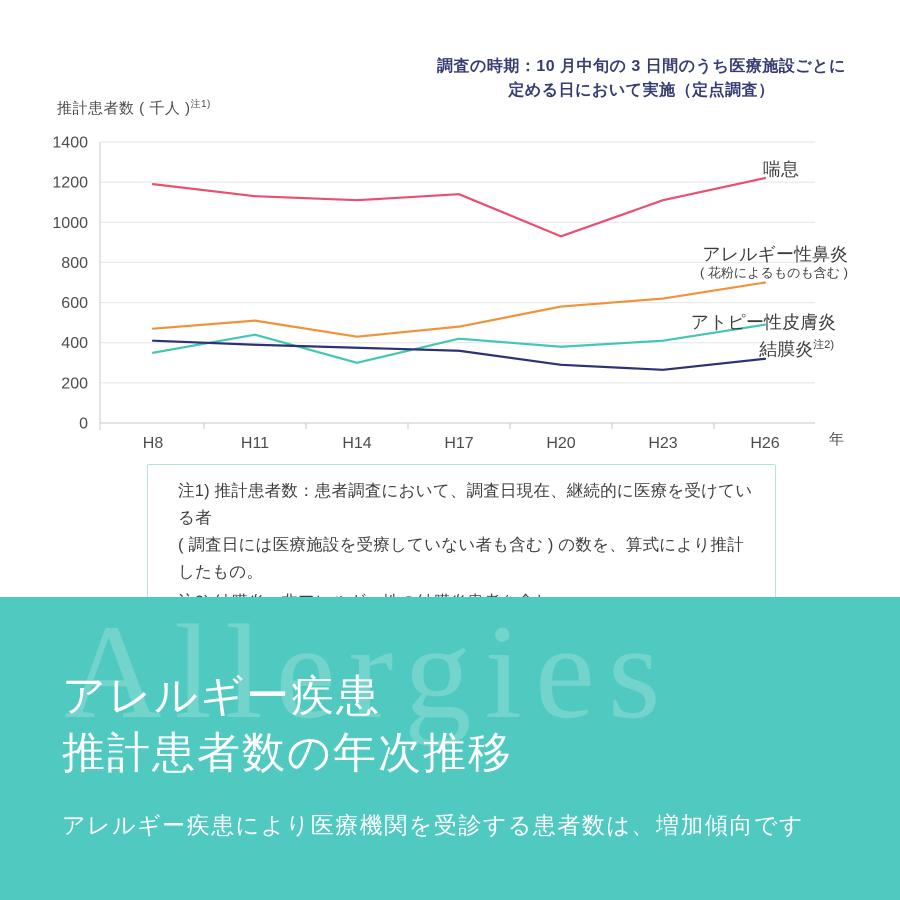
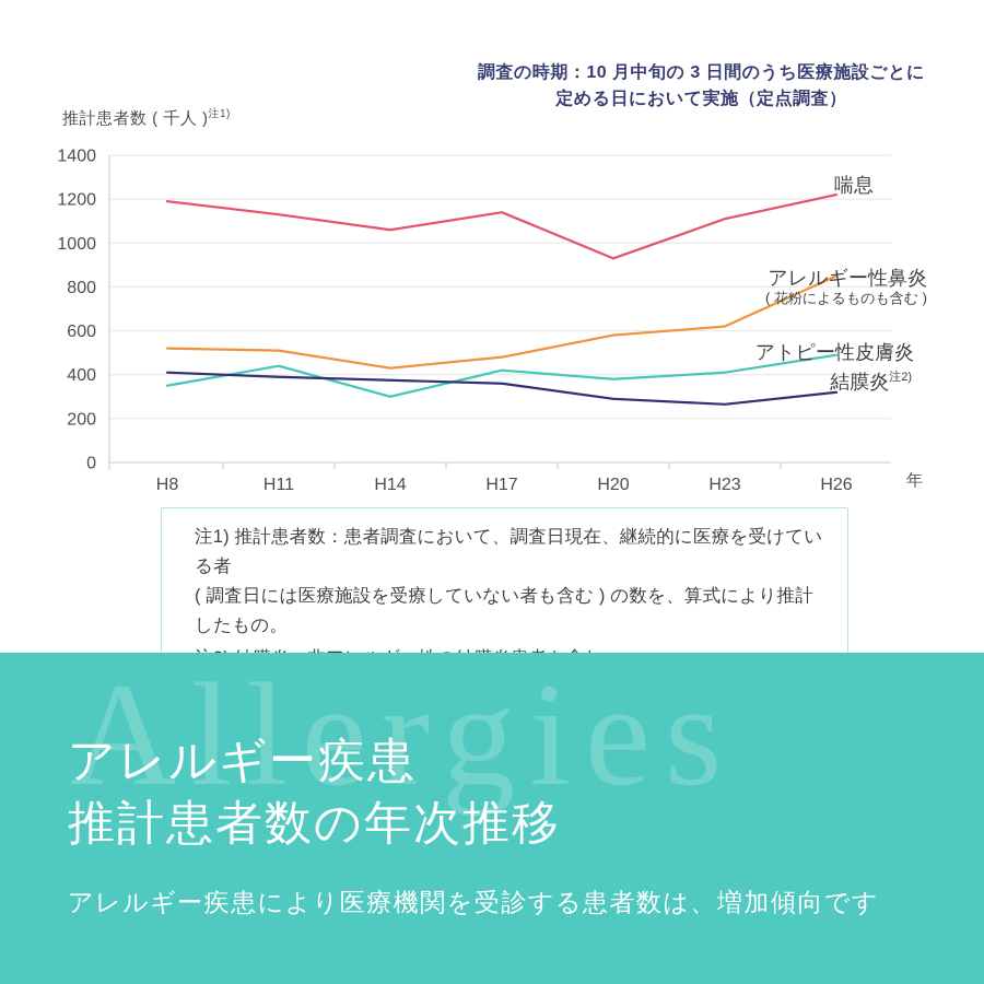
アレルギー性鼻炎/H8: 470 -> 520
喘息/H14: 1110 -> 1060
アレルギー性鼻炎/H26: 700 -> 850
